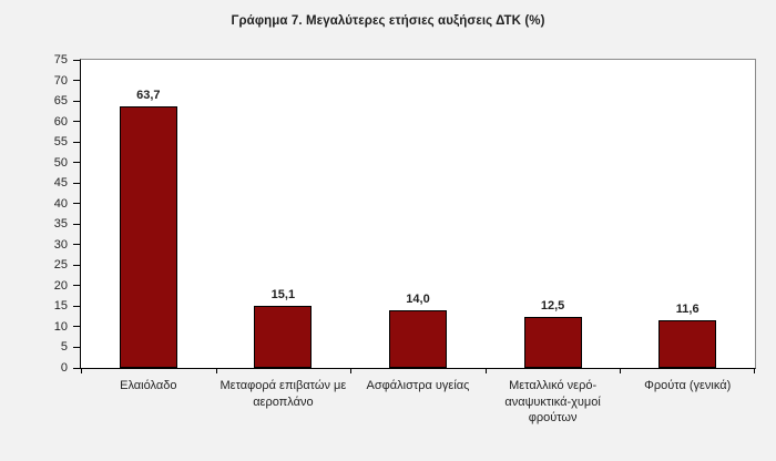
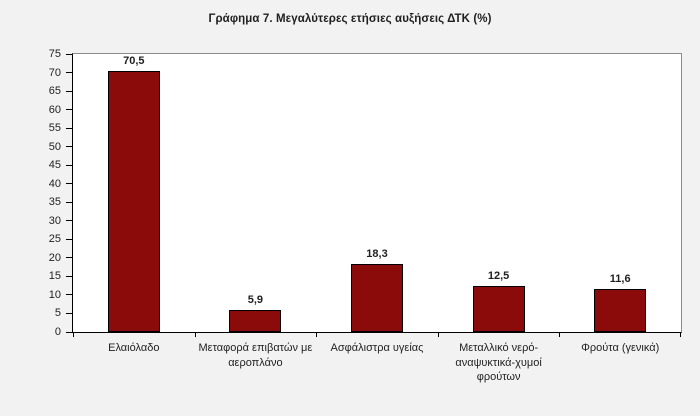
Ελαιόλαδο: 63,7 -> 70,5
Μεταφορά επιβατών με αεροπλάνο: 15,1 -> 5,9
Ασφάλιστρα υγείας: 14,0 -> 18,3
